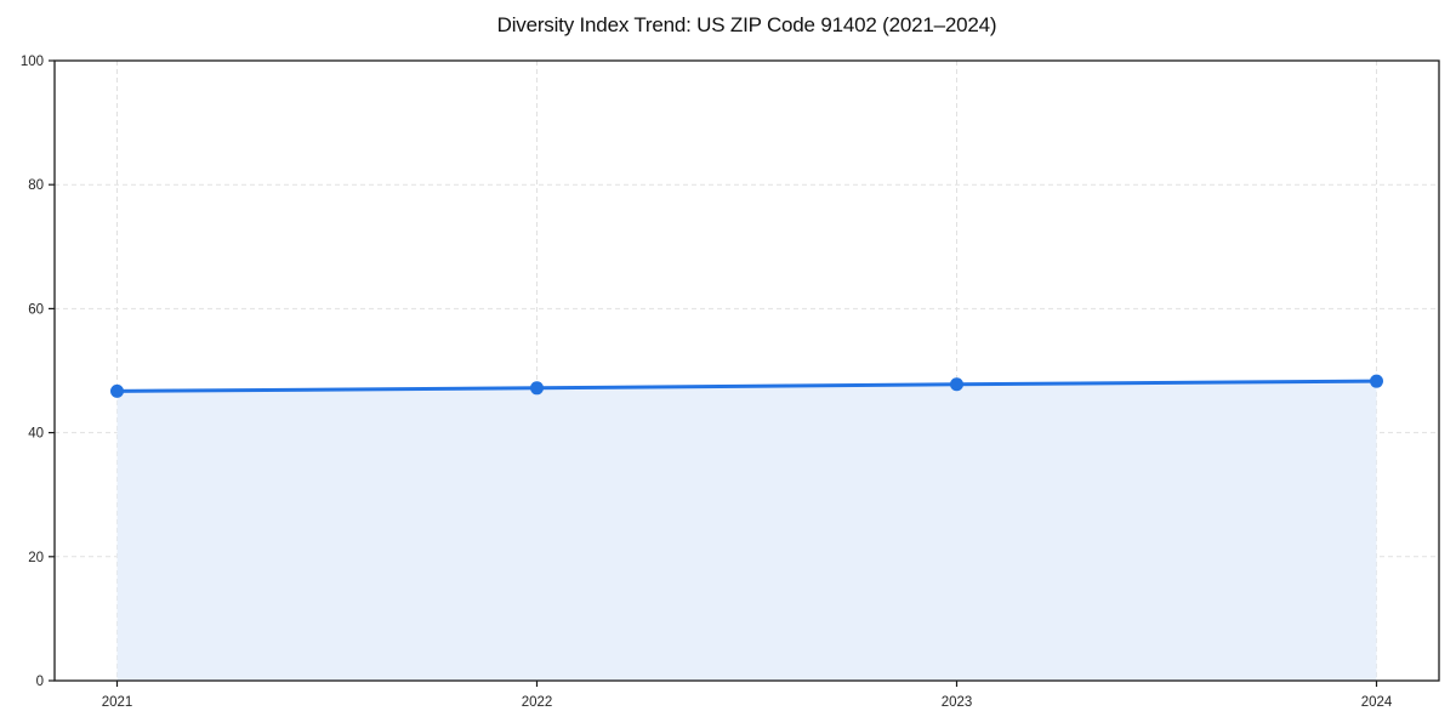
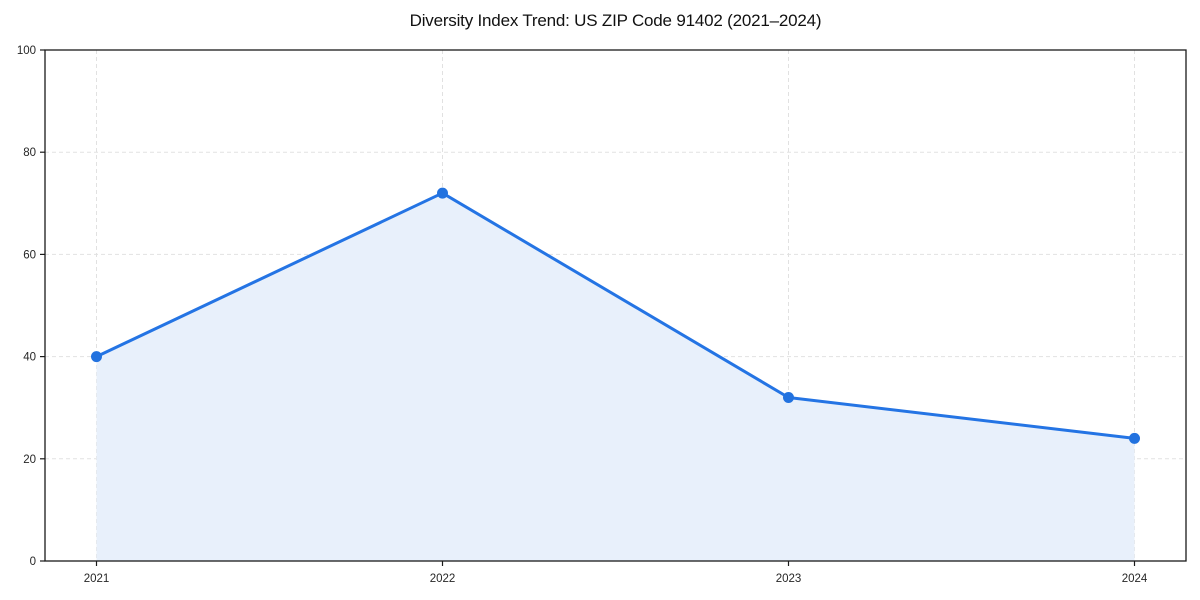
2021: 47 -> 40
2022: 47 -> 72
2023: 48 -> 32
2024: 48 -> 24
